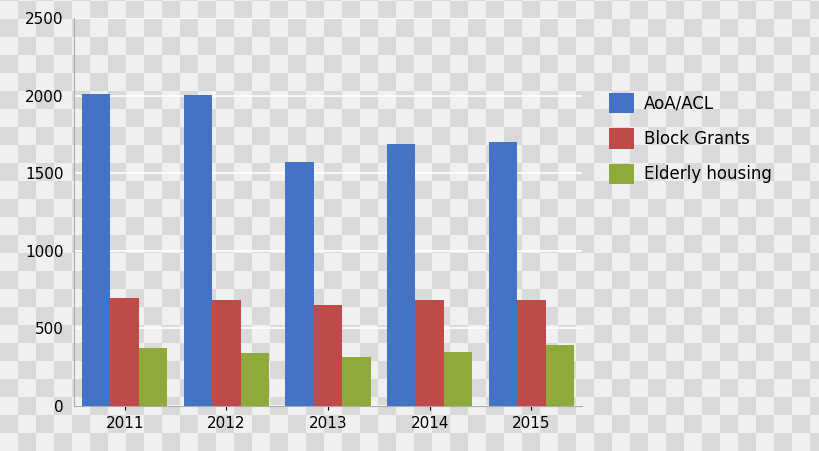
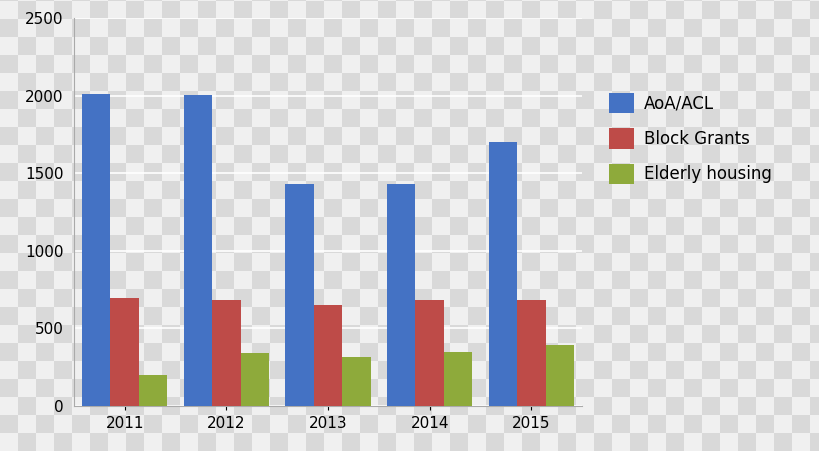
Elderly housing/2011: 380 -> 200
AoA/ACL/2013: 1570 -> 1430
AoA/ACL/2014: 1680 -> 1430
